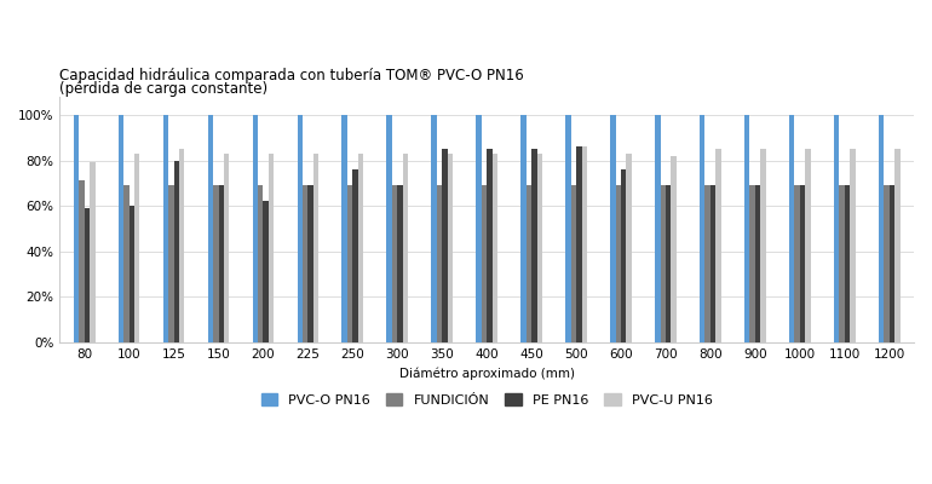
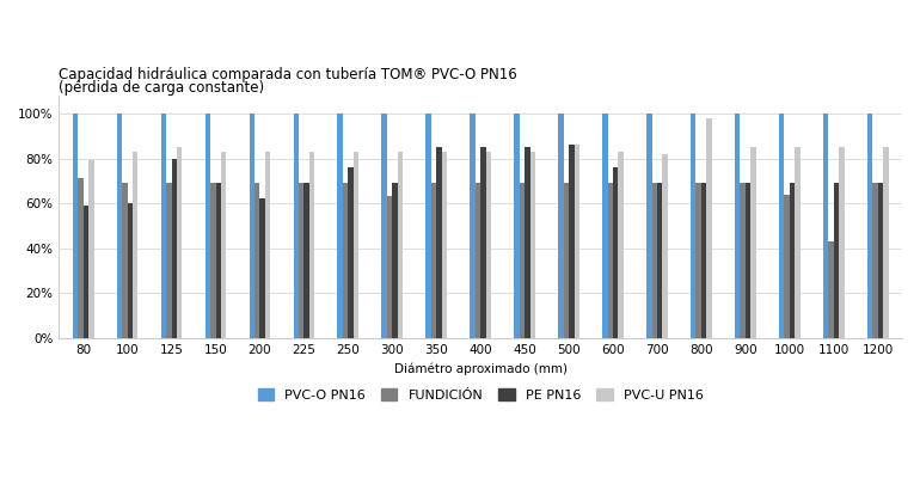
FUNDICIÓN/300: 69% -> 63%
PVC-U PN16/800: 85% -> 98%
FUNDICIÓN/1000: 69% -> 64%
FUNDICIÓN/1100: 69% -> 43%
